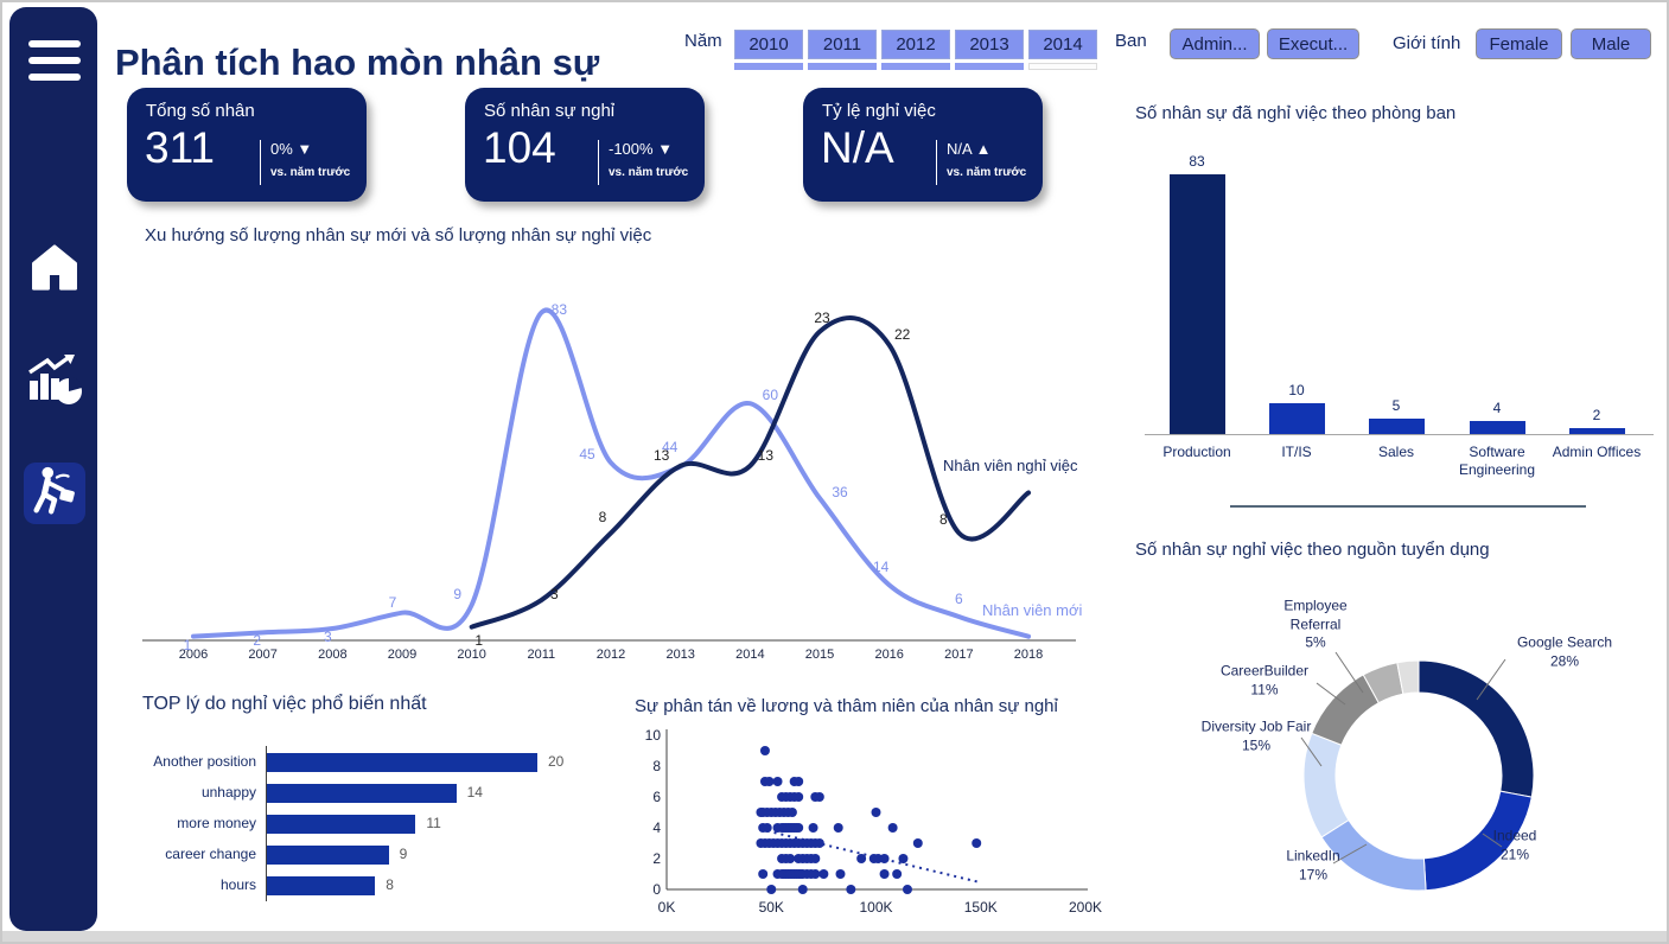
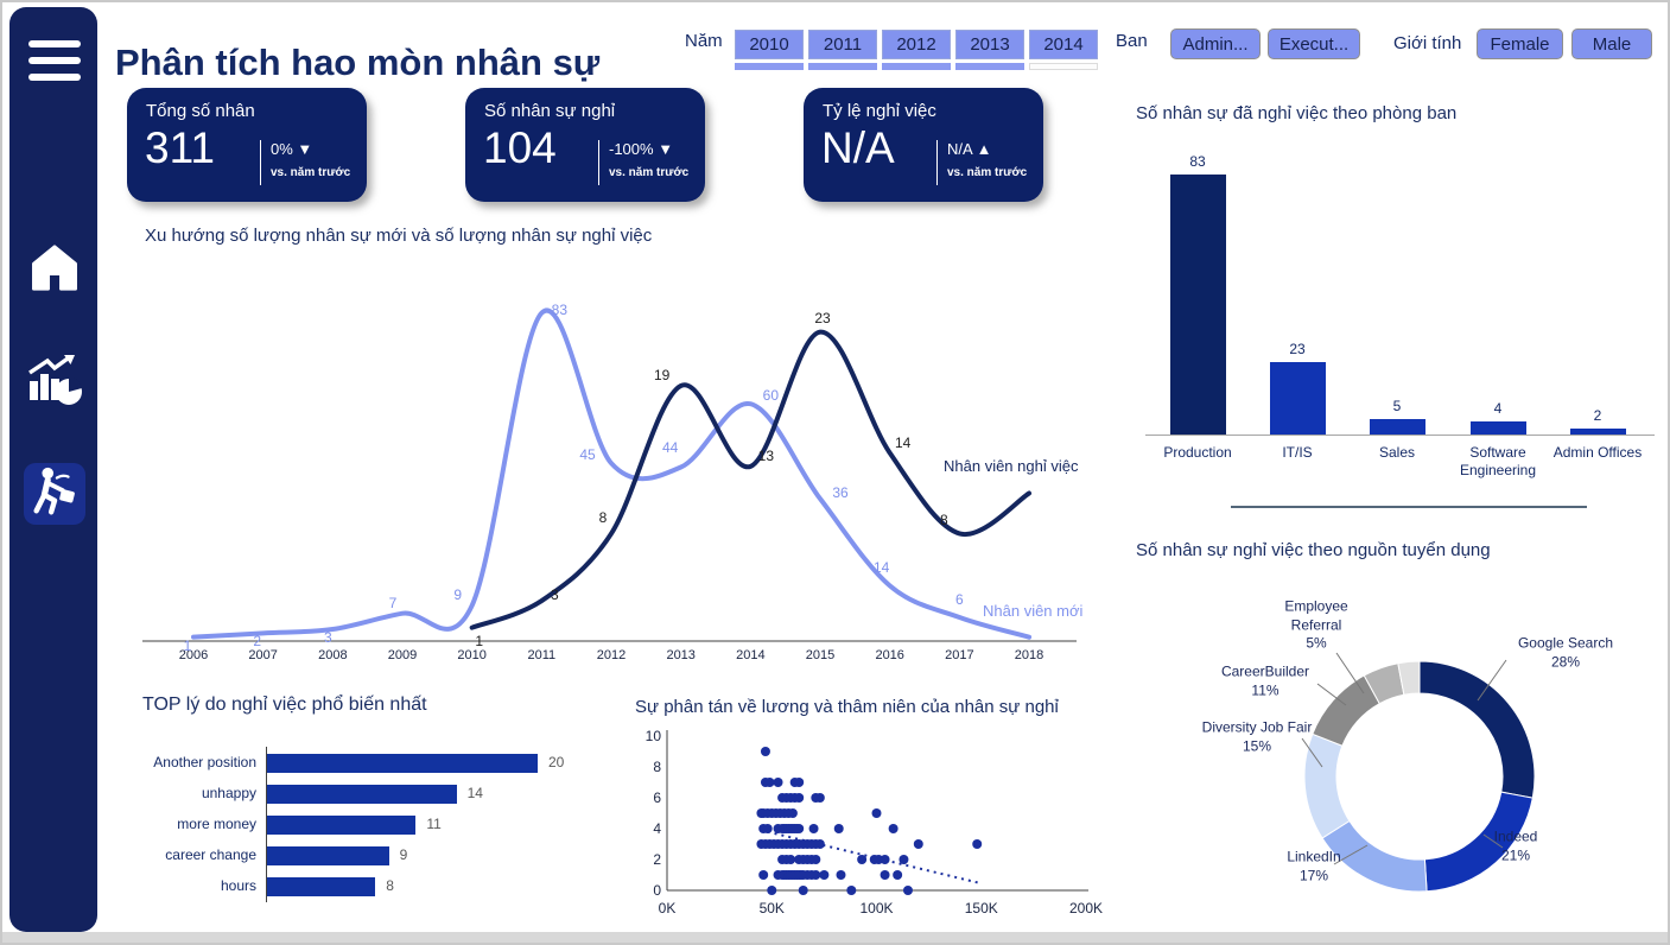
Xu hướng số lượng nhân sự mới và số lượng nhân sự nghỉ việc/Nhân viên nghỉ việc/2013: 13 -> 19
Xu hướng số lượng nhân sự mới và số lượng nhân sự nghỉ việc/Nhân viên nghỉ việc/2016: 22 -> 14
Số nhân sự đã nghỉ việc theo phòng ban/IT/IS: 10 -> 23
